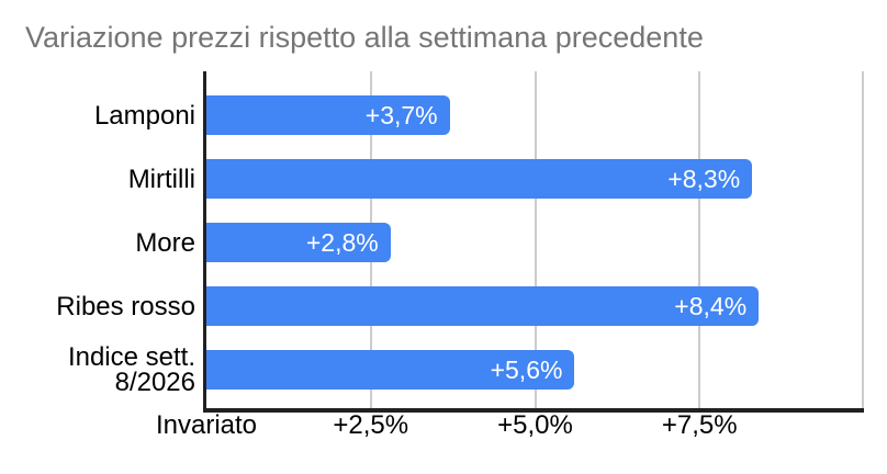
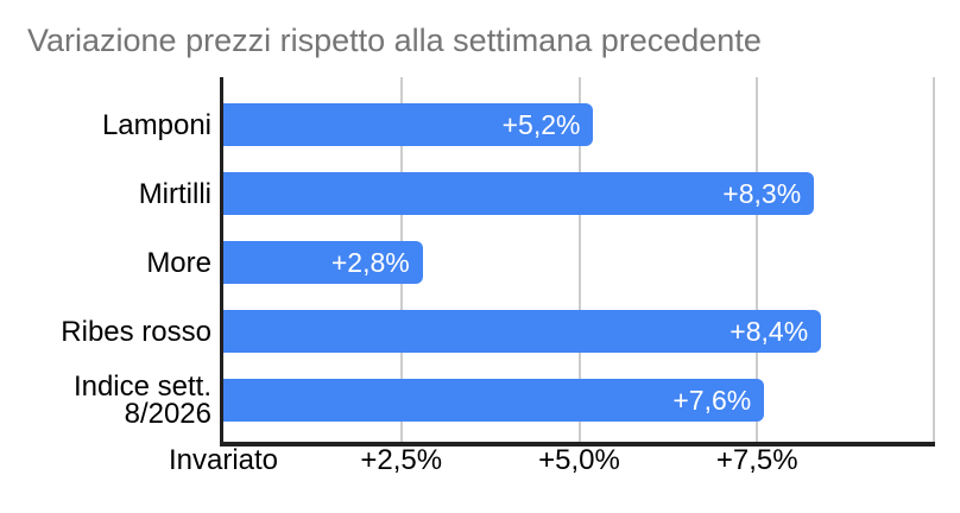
Lamponi: +3,7% -> +5,2%
Indice sett. 8/2026: +5,6% -> +7,6%
